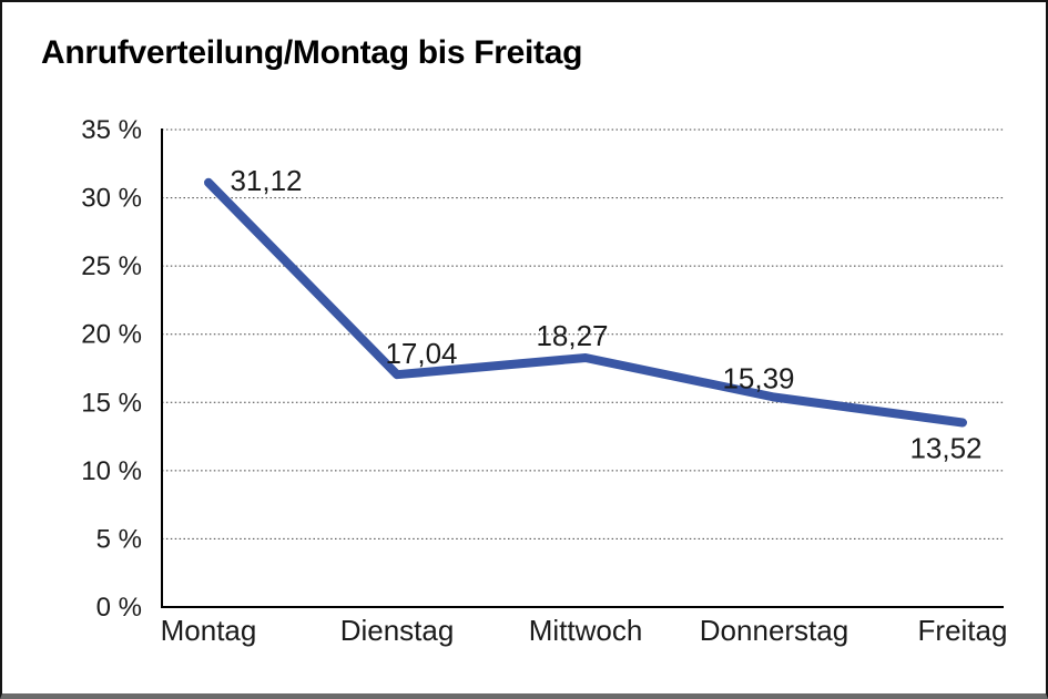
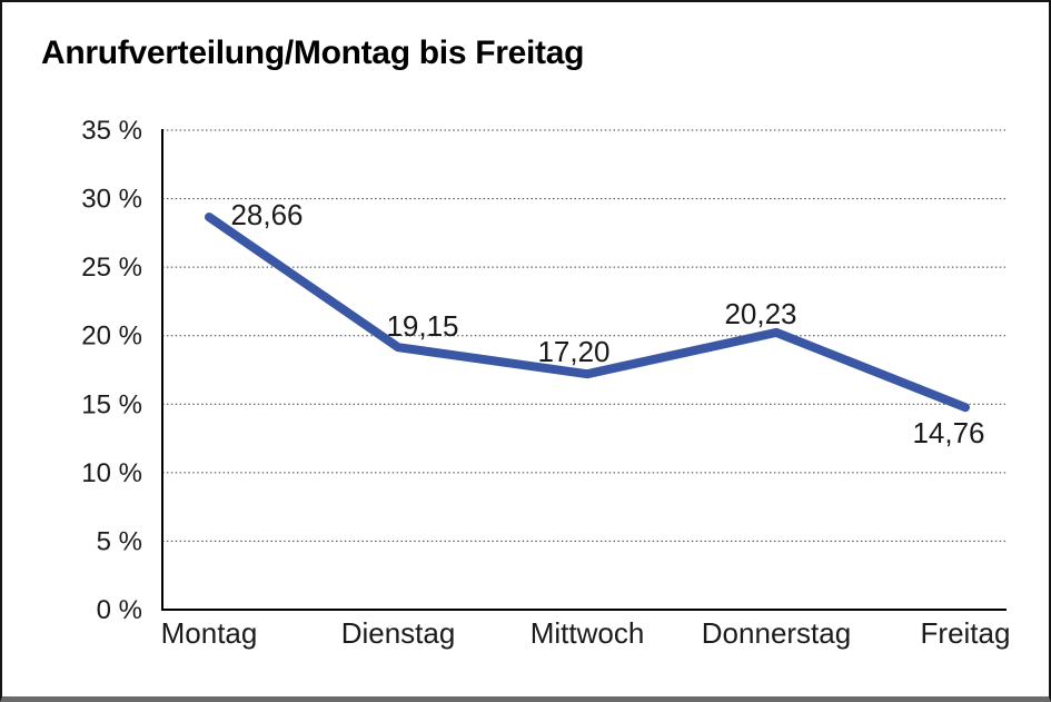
Montag: 31,12 -> 28,66
Dienstag: 17,04 -> 19,15
Mittwoch: 18,27 -> 17,20
Donnerstag: 15,39 -> 20,23
Freitag: 13,52 -> 14,76
